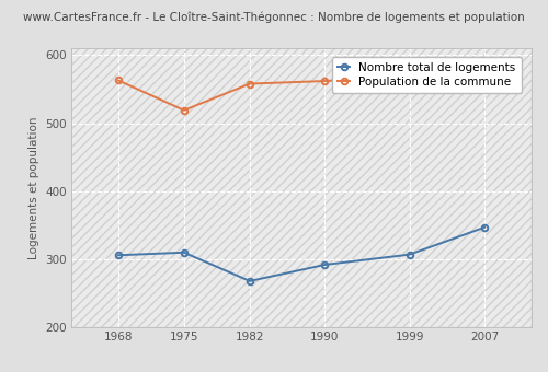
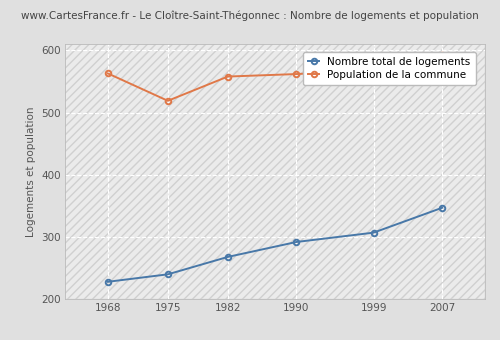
Nombre total de logements/1968: 306 -> 228
Nombre total de logements/1975: 310 -> 240
